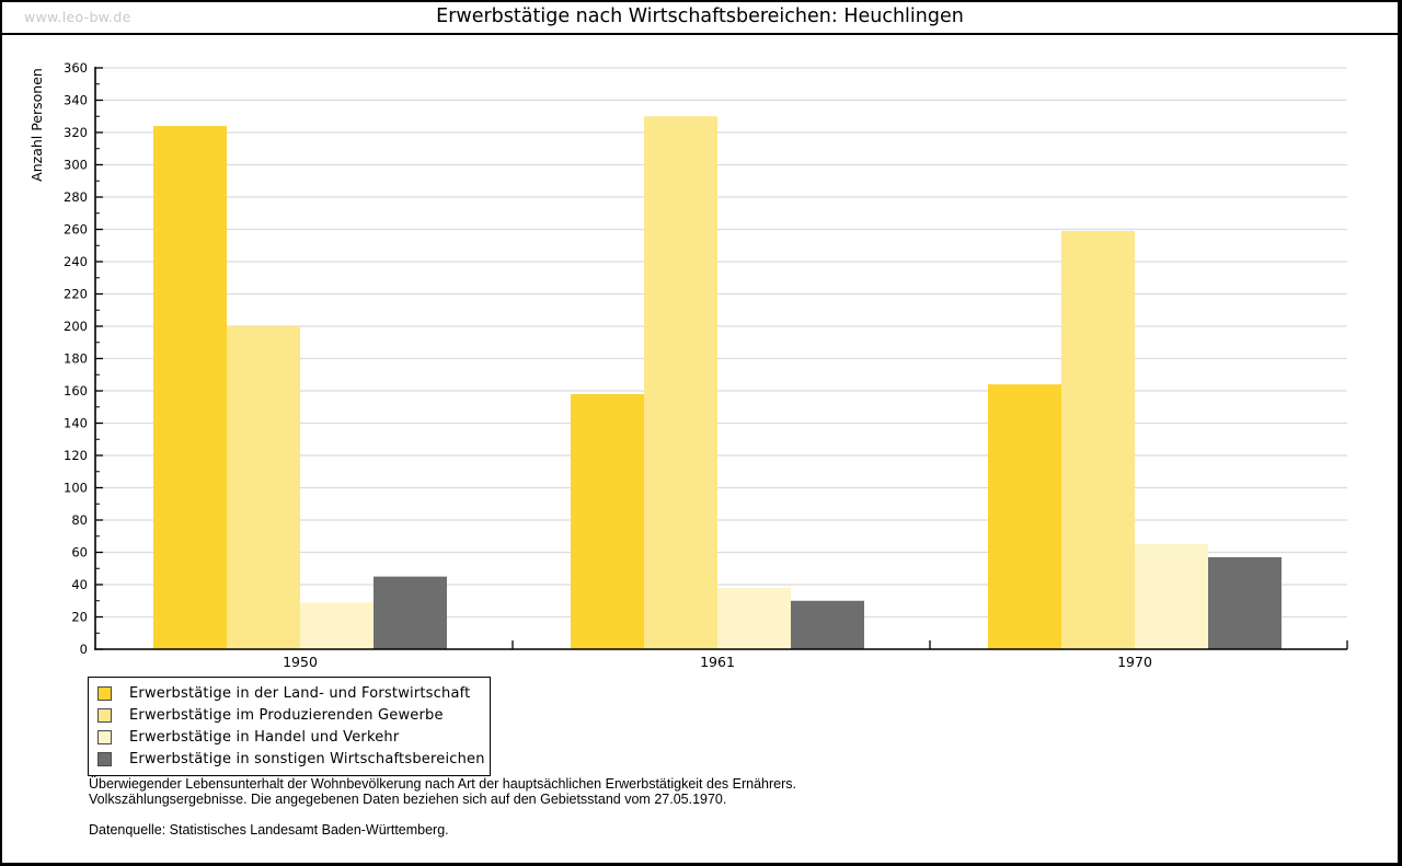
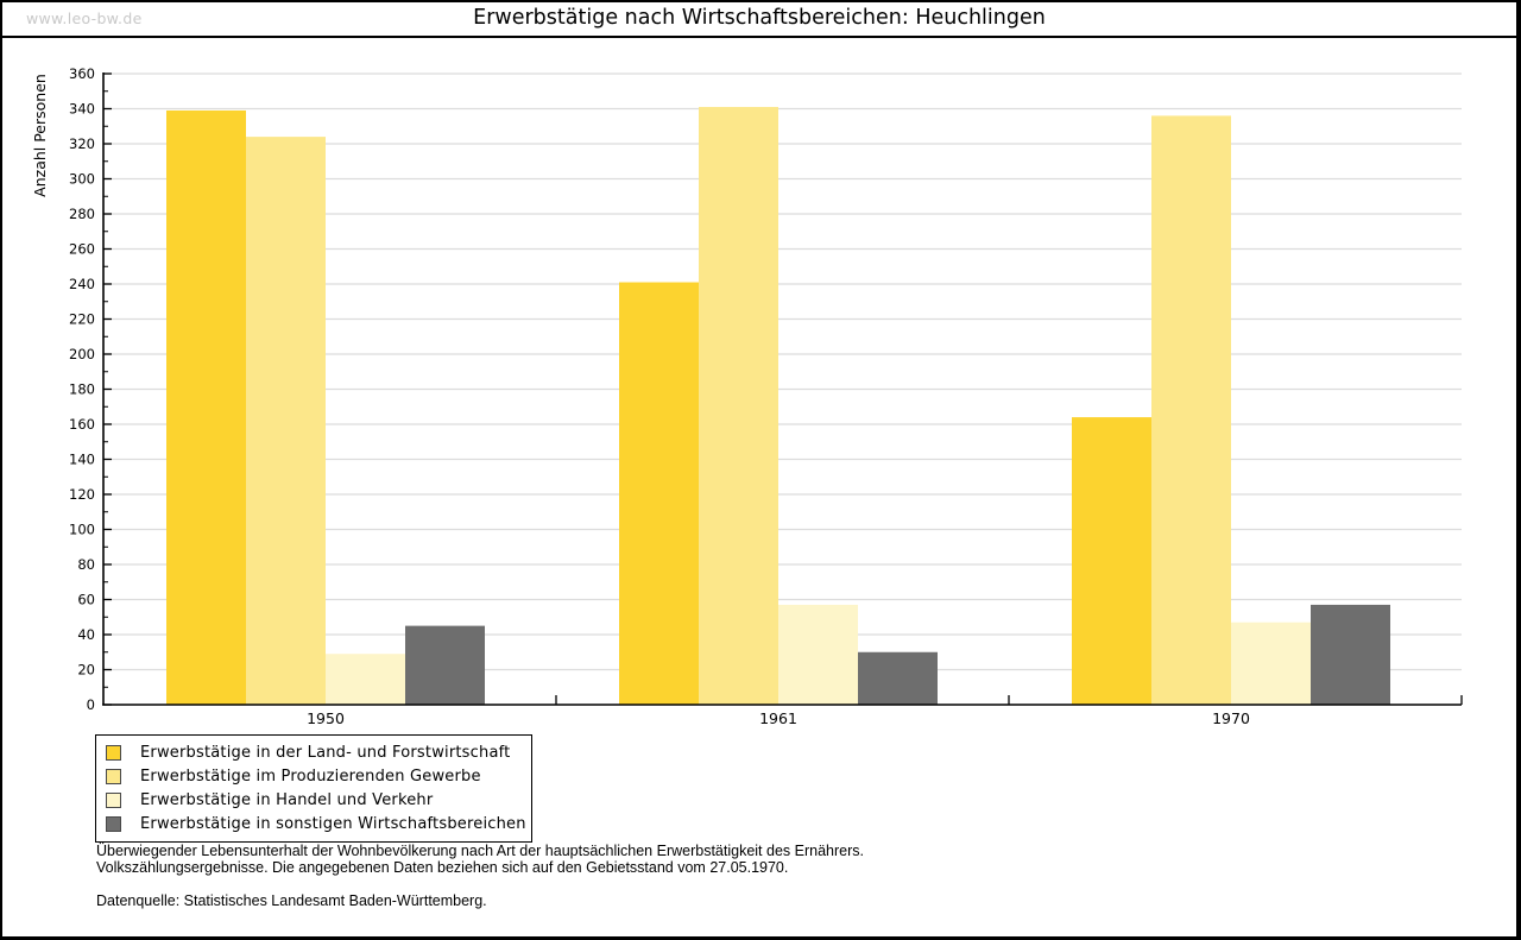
Erwerbstätige in der Land- und Forstwirtschaft/1950: 324 -> 339
Erwerbstätige im Produzierenden Gewerbe/1950: 200 -> 324
Erwerbstätige in der Land- und Forstwirtschaft/1961: 158 -> 241
Erwerbstätige im Produzierenden Gewerbe/1961: 330 -> 341
Erwerbstätige in Handel und Verkehr/1961: 38 -> 57
Erwerbstätige im Produzierenden Gewerbe/1970: 259 -> 336
Erwerbstätige in Handel und Verkehr/1970: 65 -> 47
